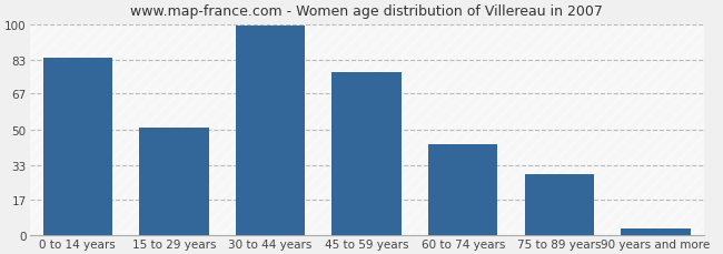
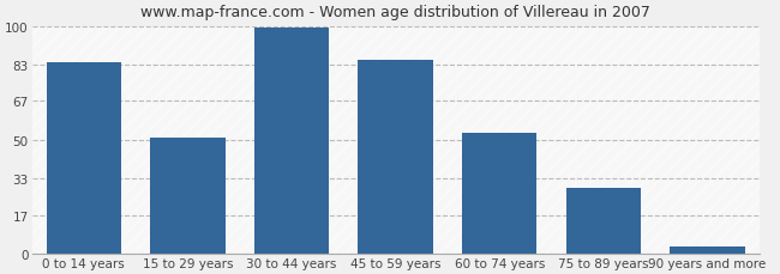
45 to 59 years: 77 -> 85
60 to 74 years: 43 -> 53
